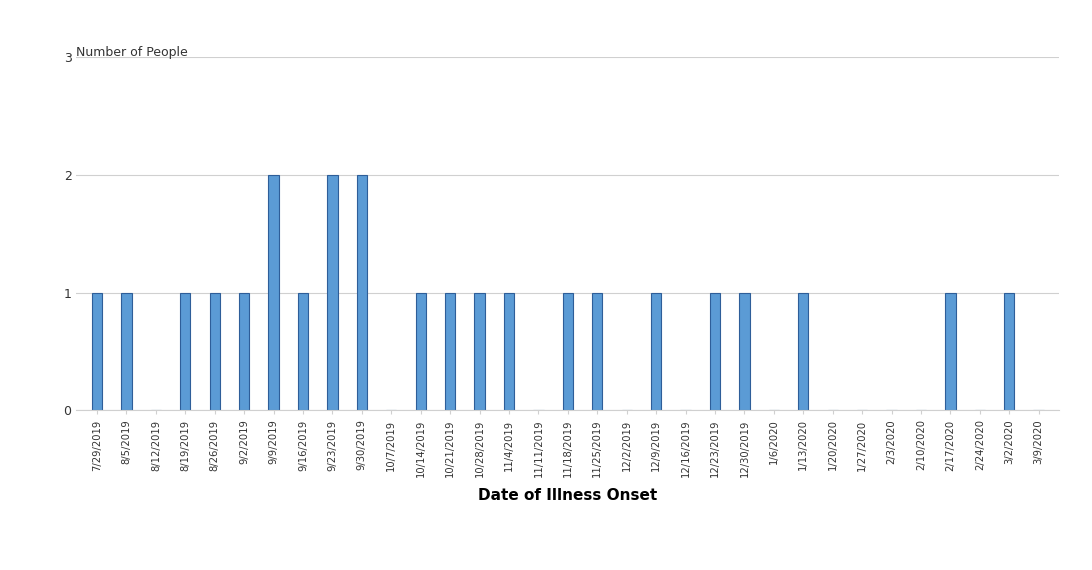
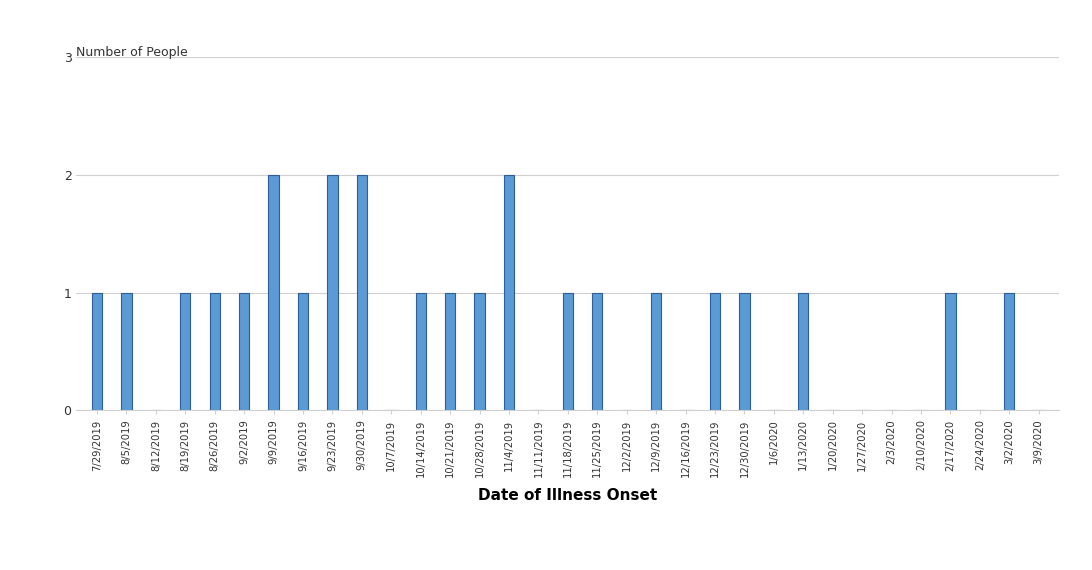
11/4/2019: 1 -> 2
